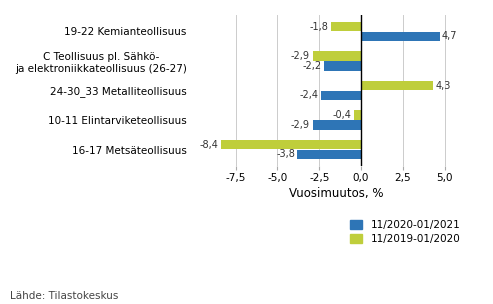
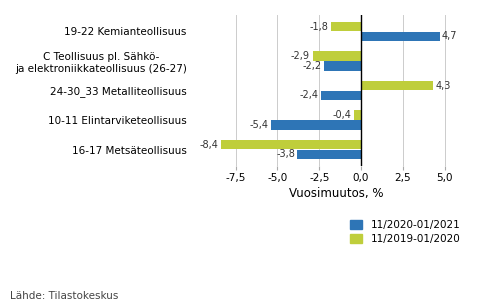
11/2020-01/2021/10-11 Elintarviketeollisuus: -2,9 -> -5,4
